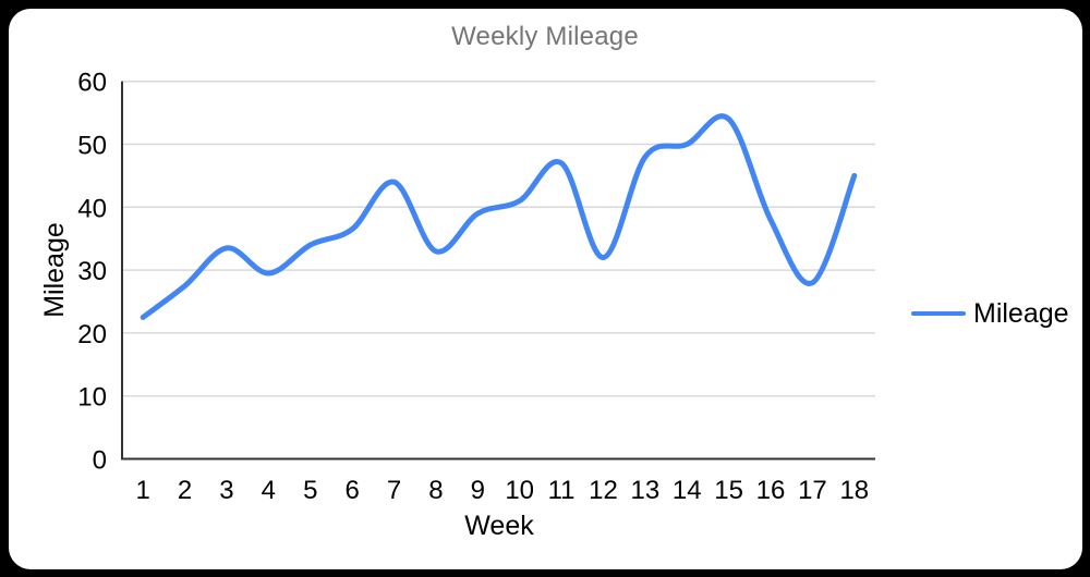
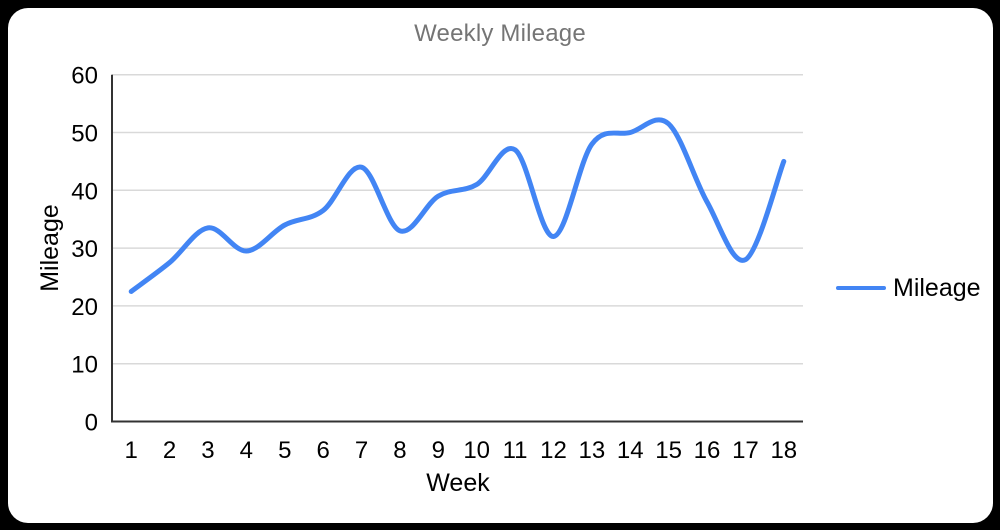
15: 54 -> 52
